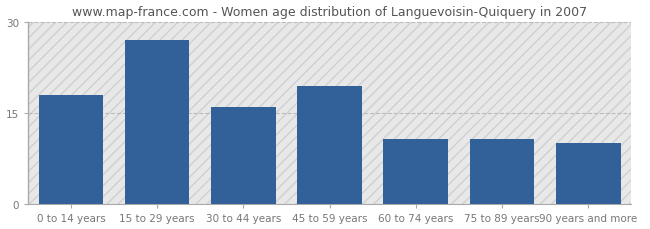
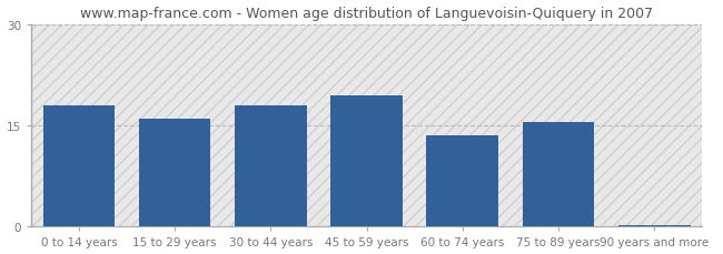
15 to 29 years: 27.0 -> 16.0
30 to 44 years: 16.0 -> 18.0
60 to 74 years: 10.8 -> 13.5
75 to 89 years: 10.8 -> 15.5
90 years and more: 10.0 -> 0.2
